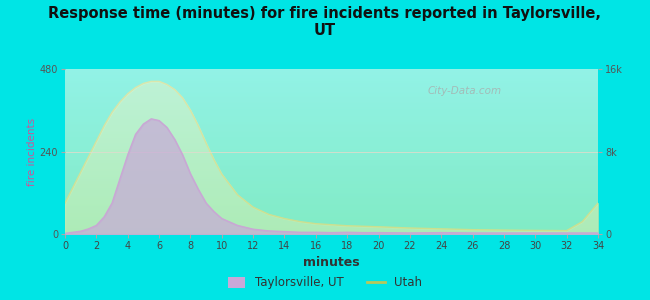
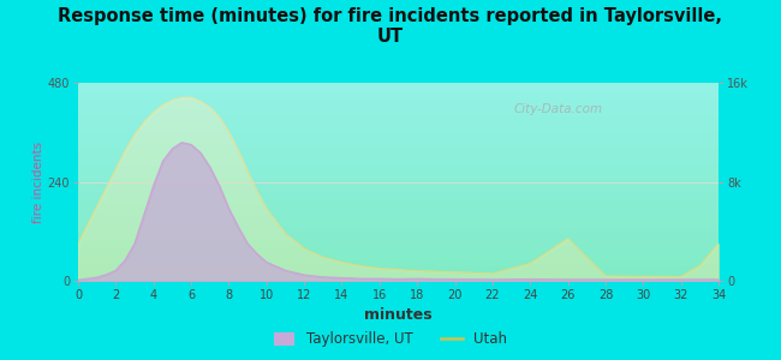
Utah/24: 0.5k -> 1.4k
Utah/26: 0.4k -> 3.4k
